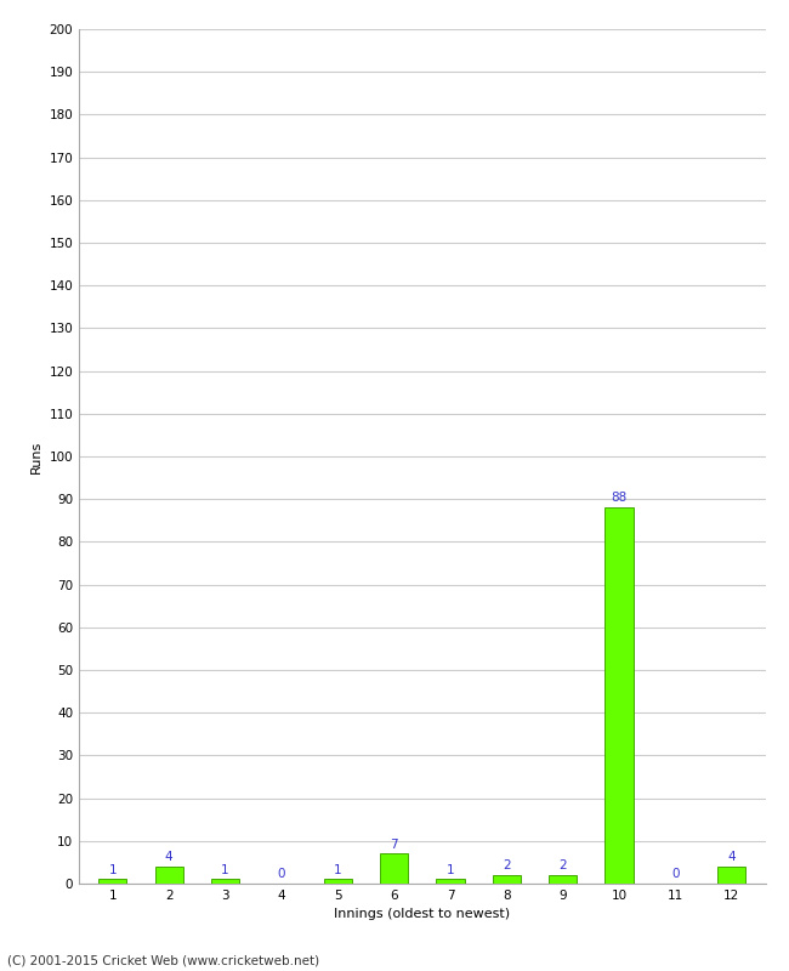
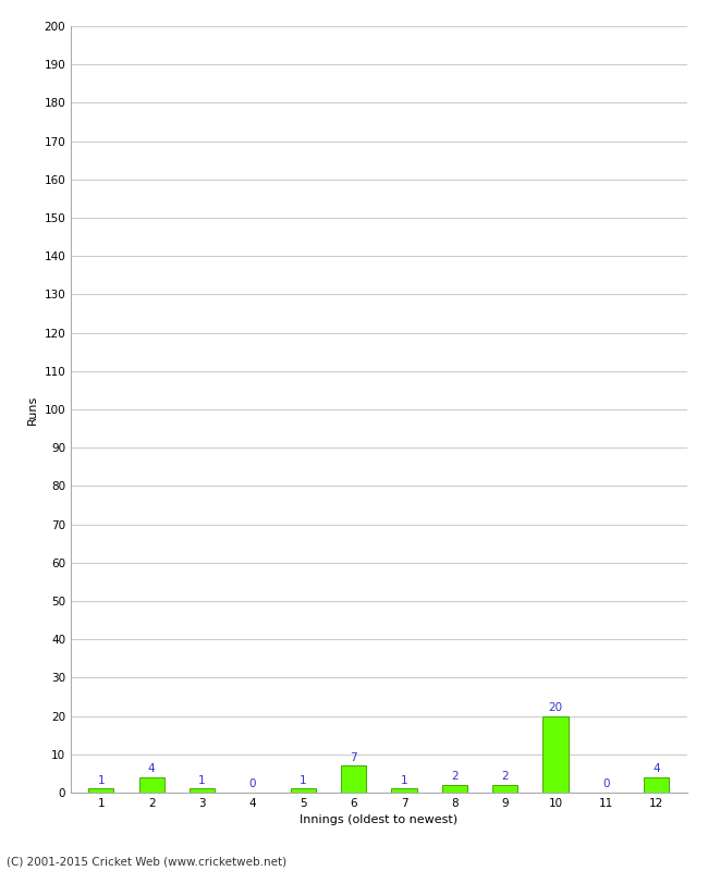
10: 88 -> 20
